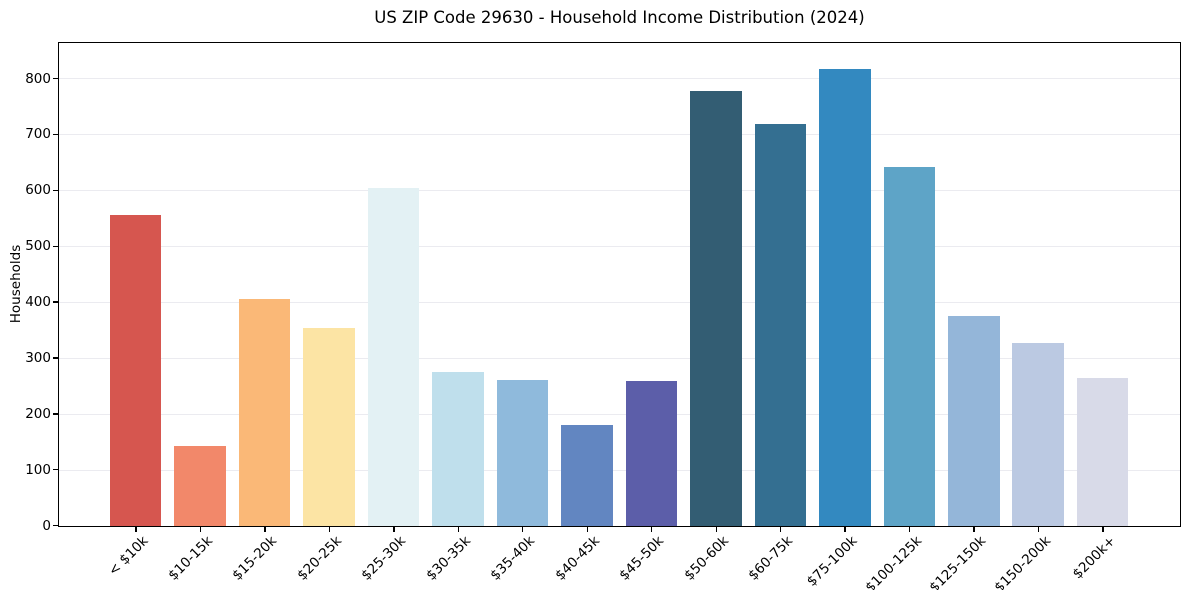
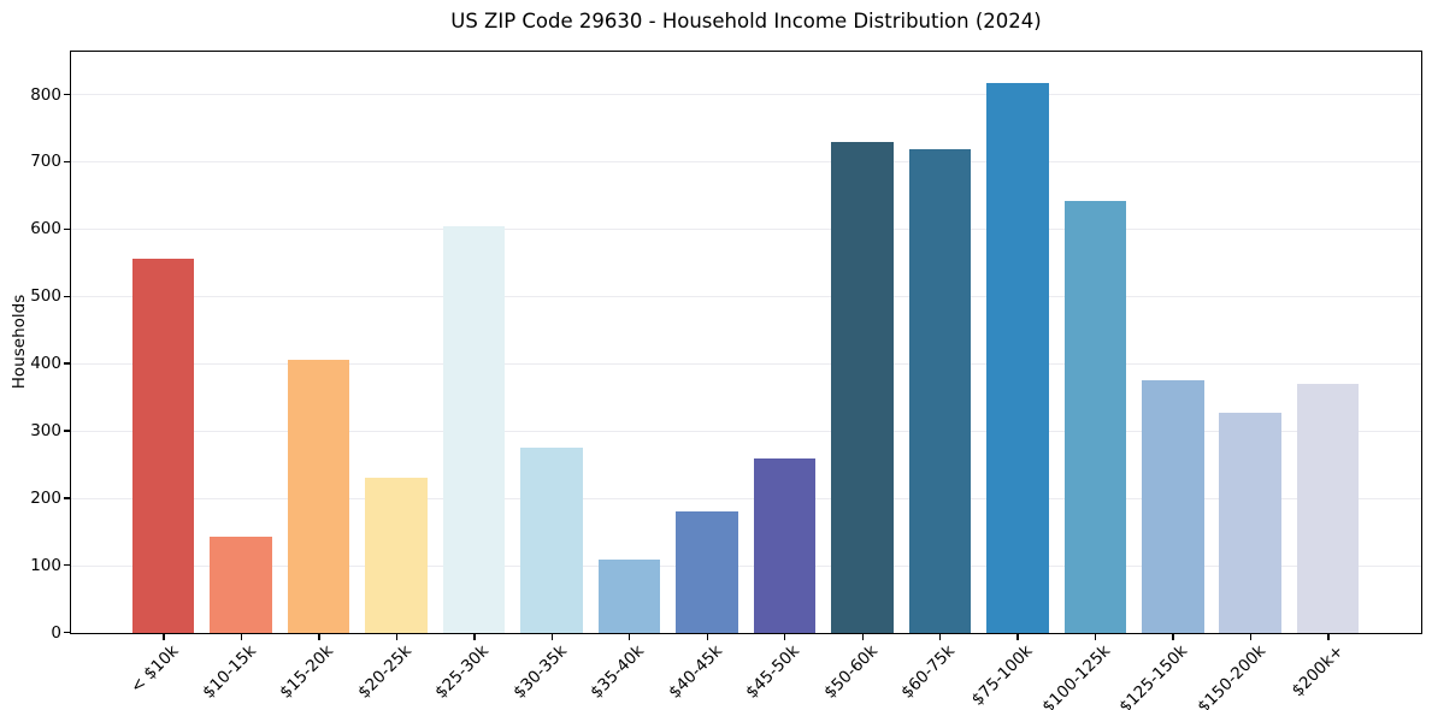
$20-25k: 360 -> 230
$35-40k: 260 -> 110
$50-60k: 780 -> 730
$200k+: 260 -> 370
